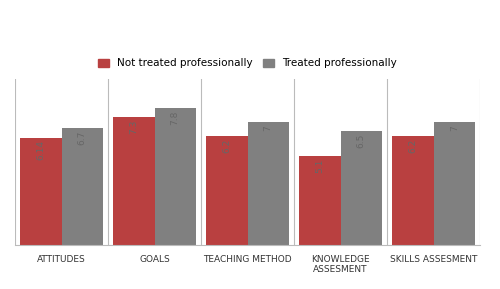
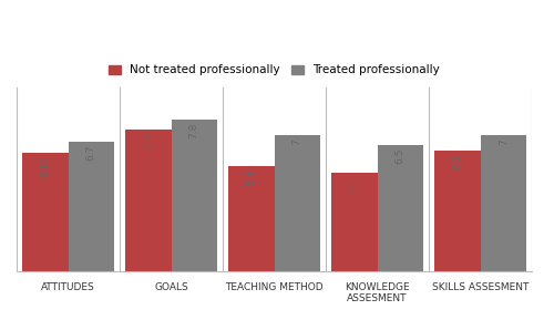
Not treated professionally/TEACHING METHOD: 6.2 -> 5.4
